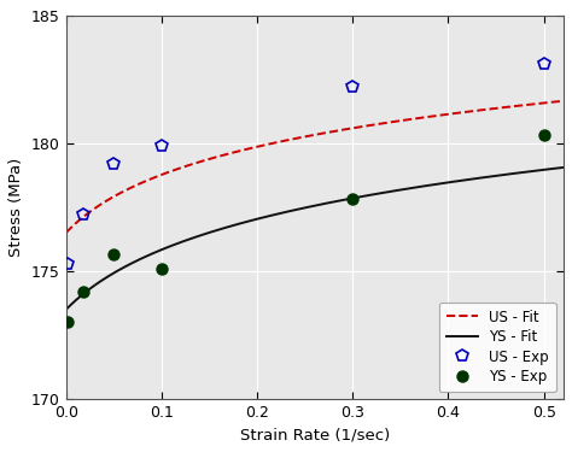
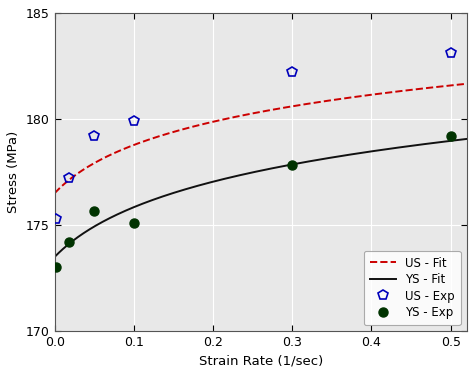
YS - Exp/0.5: 180.30 -> 179.20
